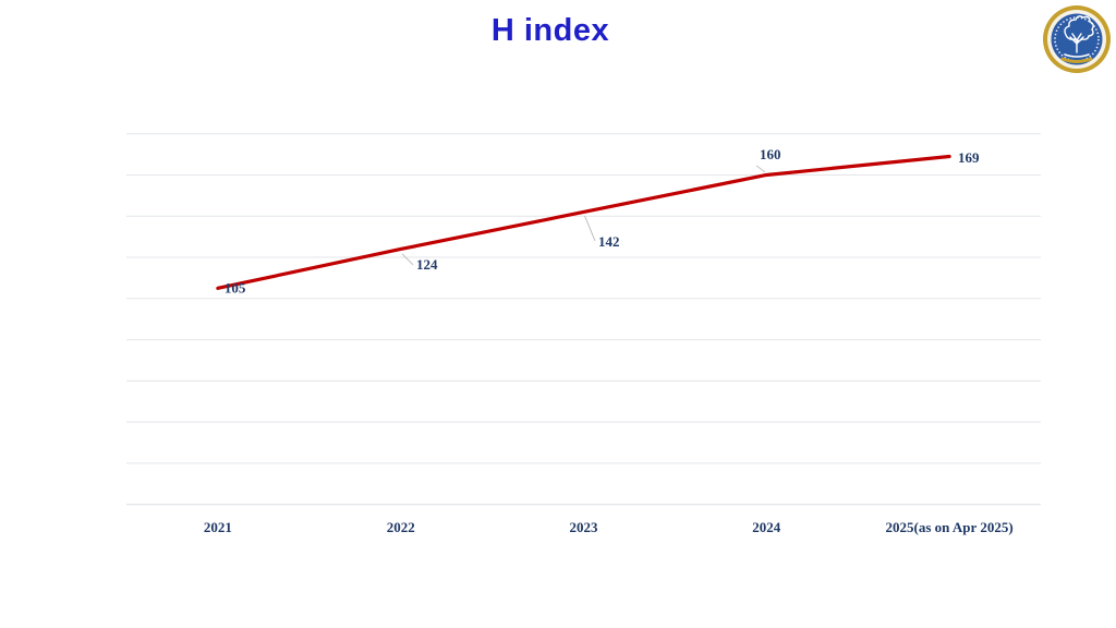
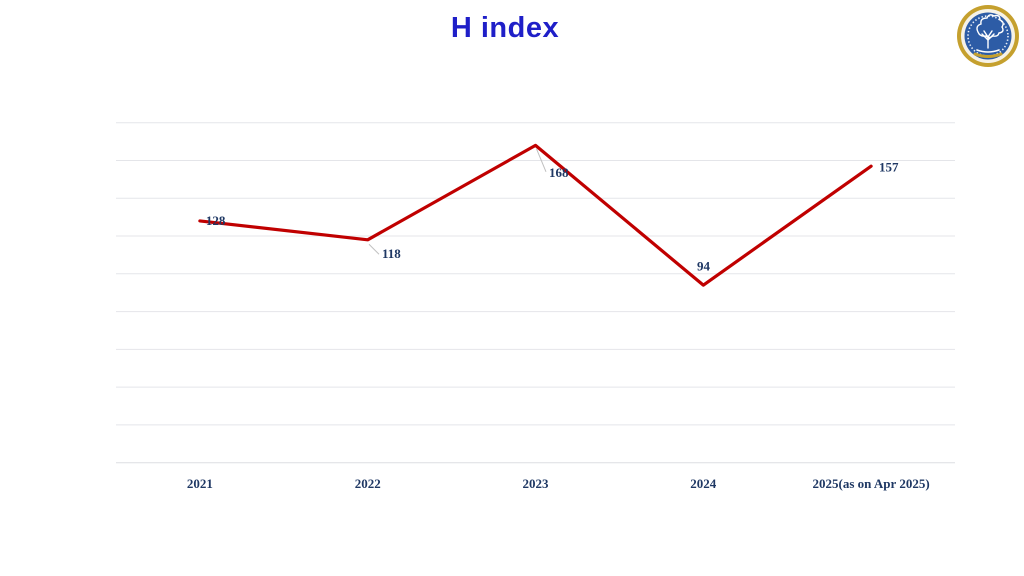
2021: 105 -> 128
2022: 124 -> 118
2023: 142 -> 168
2024: 160 -> 94
2025(as on Apr 2025): 169 -> 157
